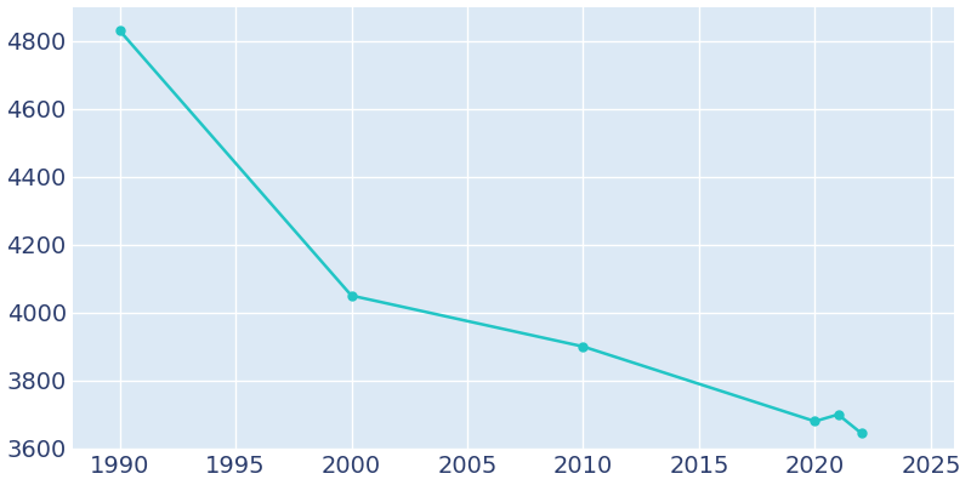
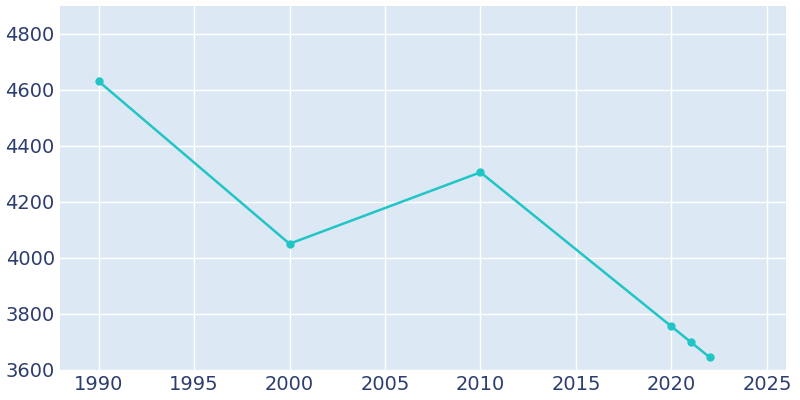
1990: 4830 -> 4630
2010: 3900 -> 4305
2020: 3680 -> 3755
